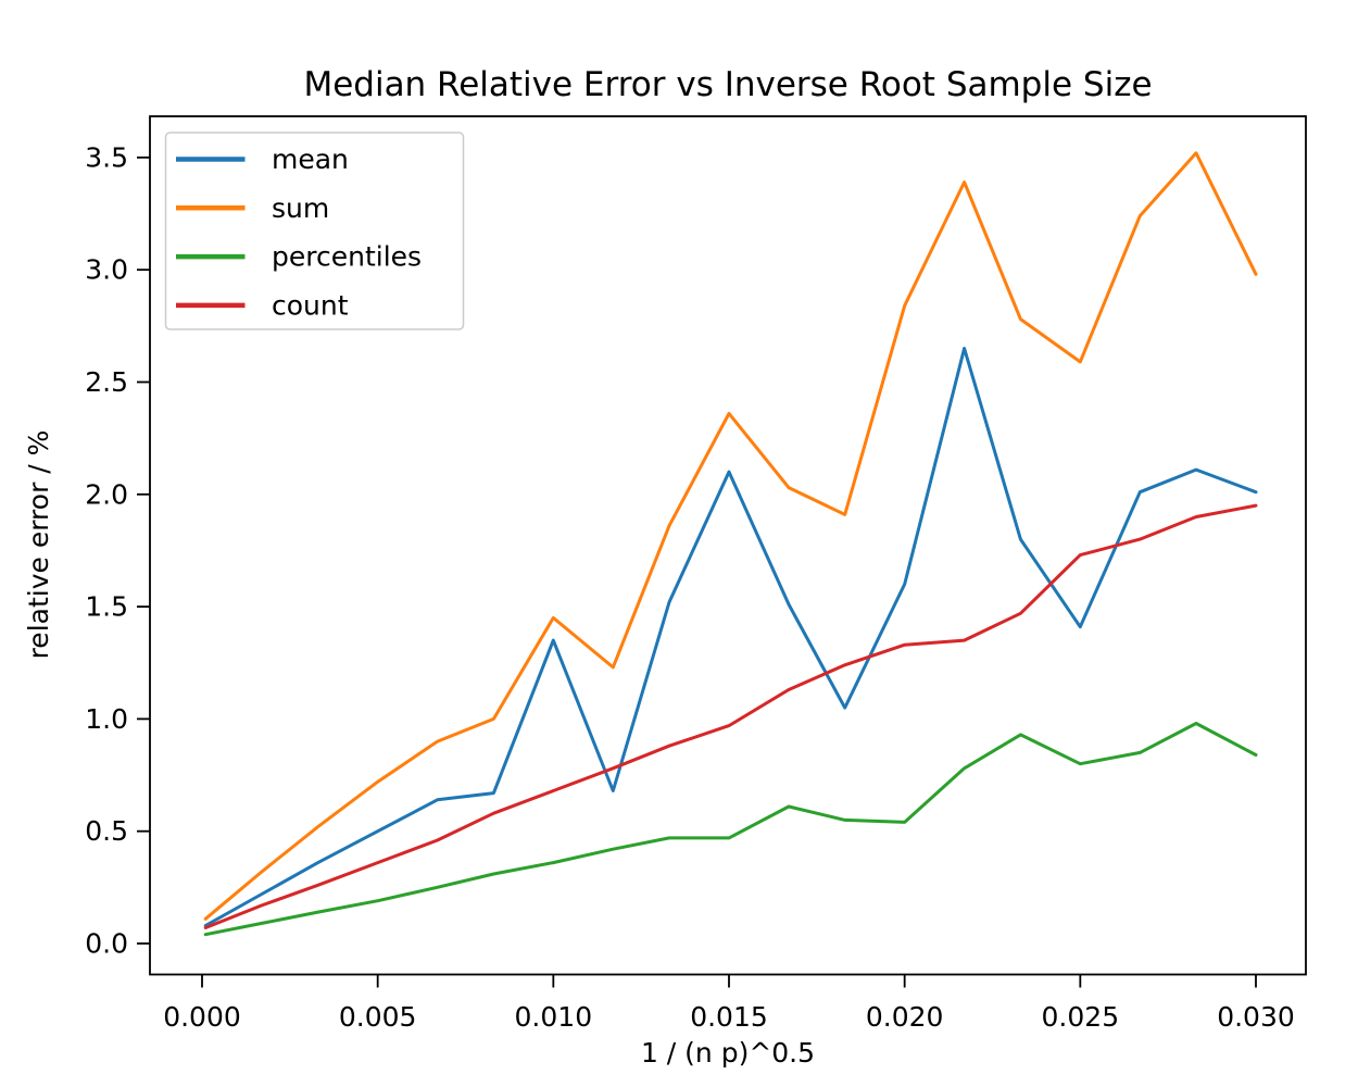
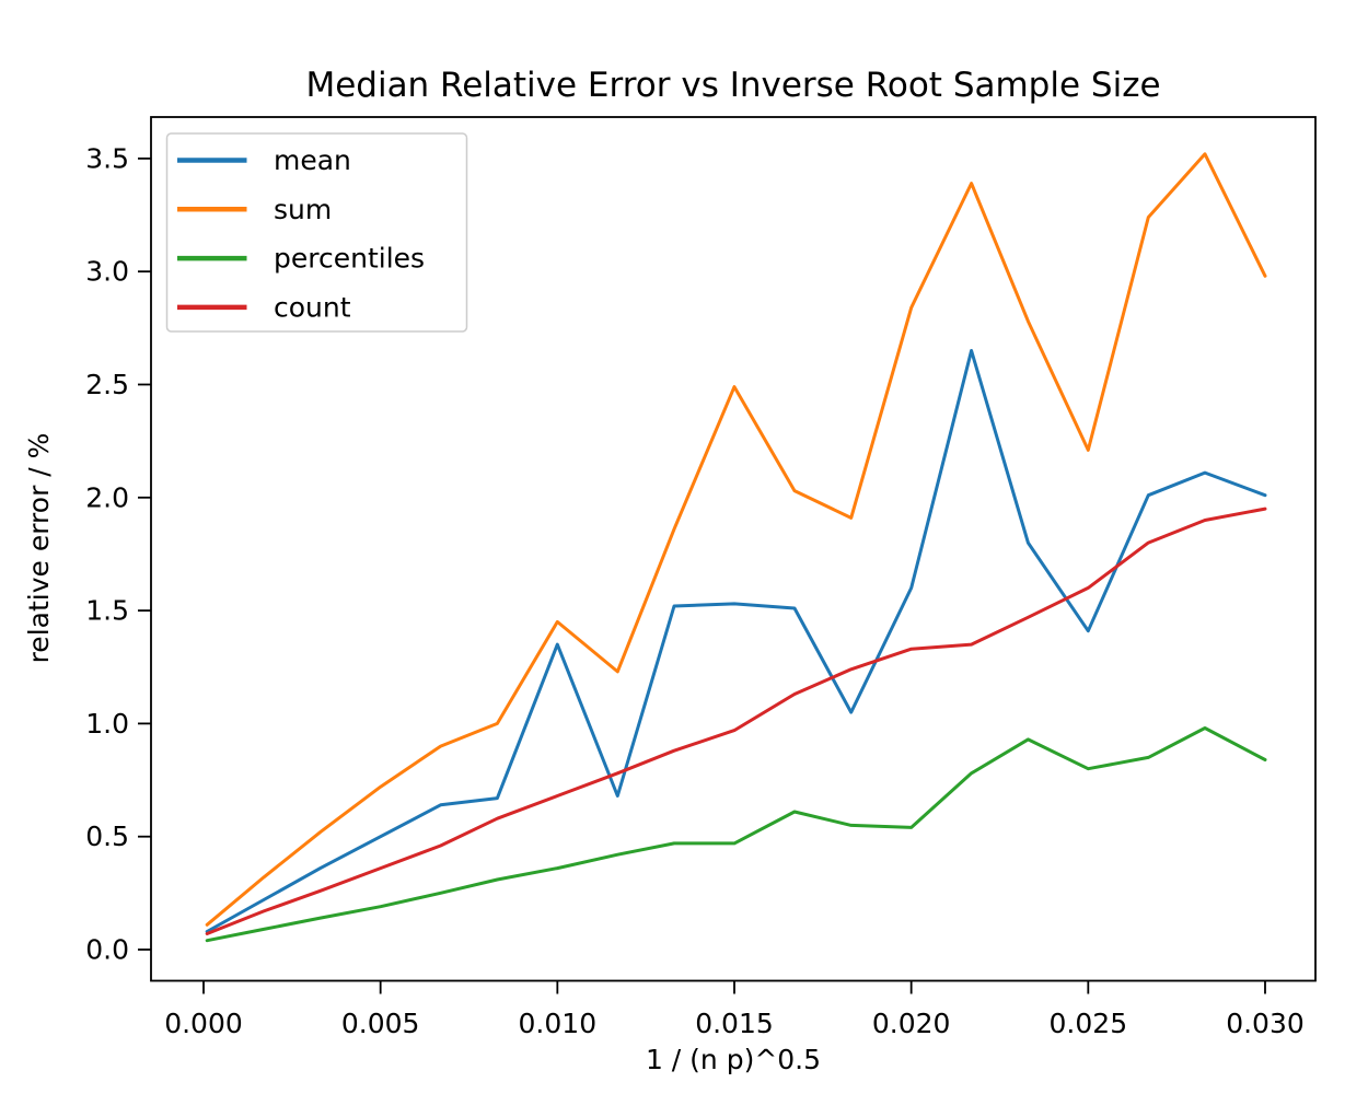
mean/0.015: 2.10 -> 1.53
sum/0.015: 2.36 -> 2.49
sum/0.025: 2.59 -> 2.21
count/0.025: 1.73 -> 1.60
